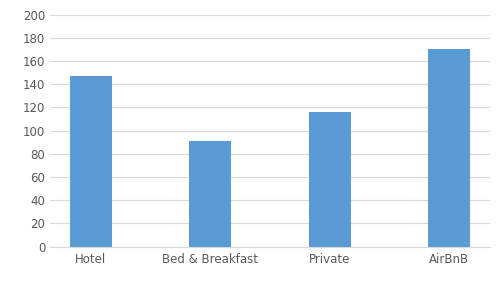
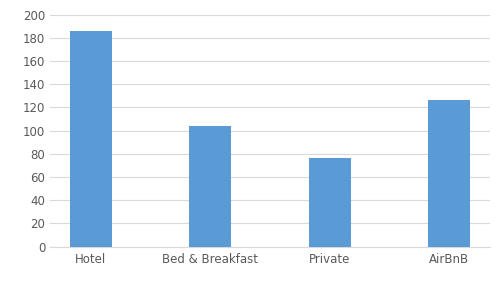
Hotel: 147 -> 186
Bed & Breakfast: 91 -> 104
Private: 116 -> 76
AirBnB: 170 -> 126
